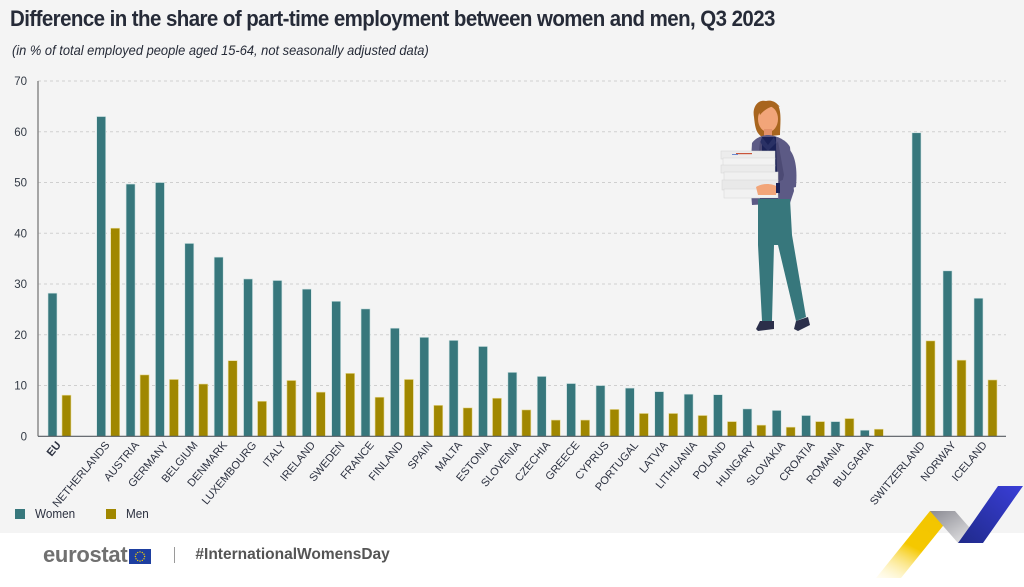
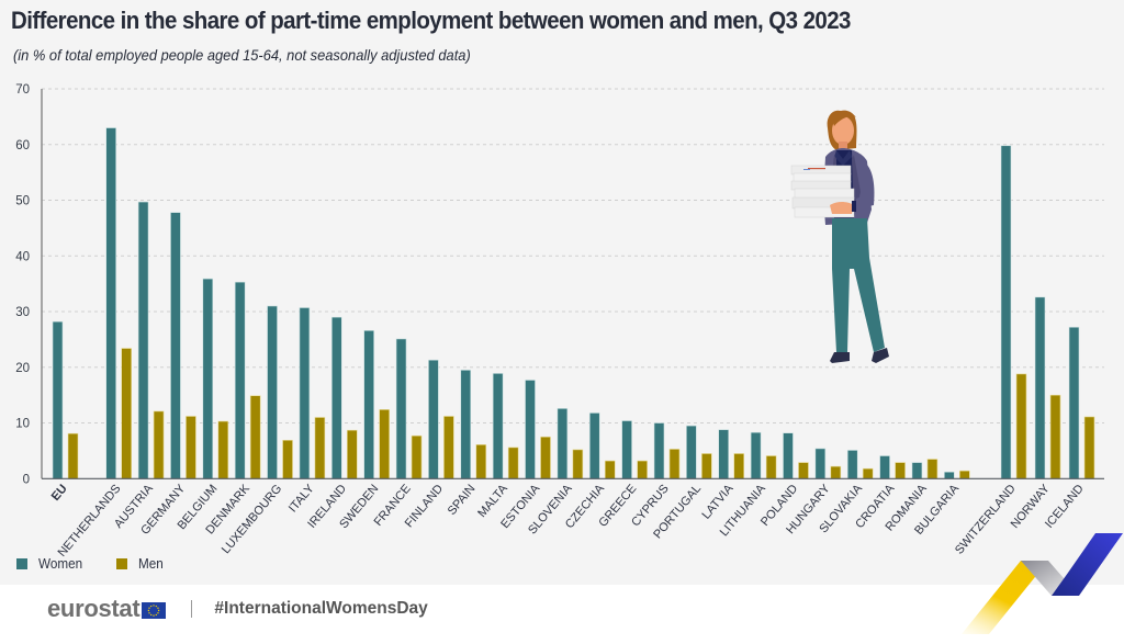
Men/NETHERLANDS: 41 -> 23
Women/GERMANY: 50 -> 48
Women/BELGIUM: 38 -> 36
